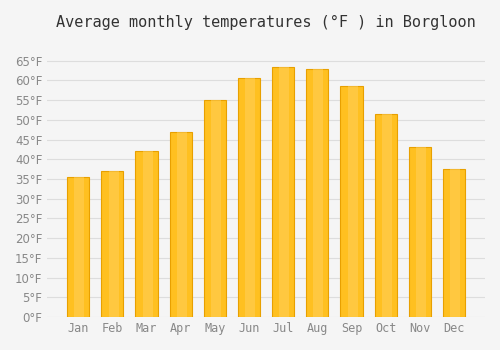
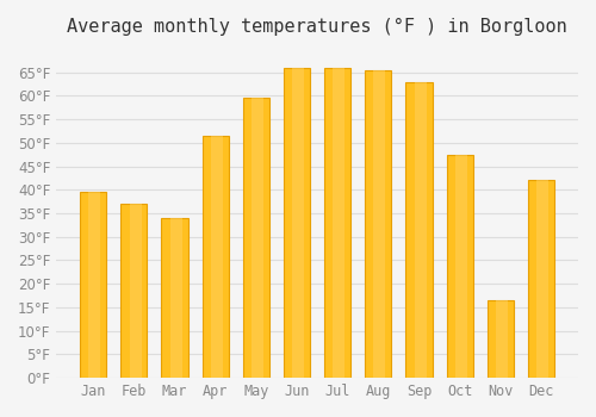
Jan: 35.5°F -> 39.5°F
Mar: 42.0°F -> 34.0°F
Apr: 47.0°F -> 51.5°F
May: 55.0°F -> 59.5°F
Jun: 60.5°F -> 66.0°F
Jul: 63.5°F -> 66.0°F
Aug: 63.0°F -> 65.5°F
Sep: 58.5°F -> 63.0°F
Oct: 51.5°F -> 47.5°F
Nov: 43.0°F -> 16.5°F
Dec: 37.5°F -> 42.0°F
